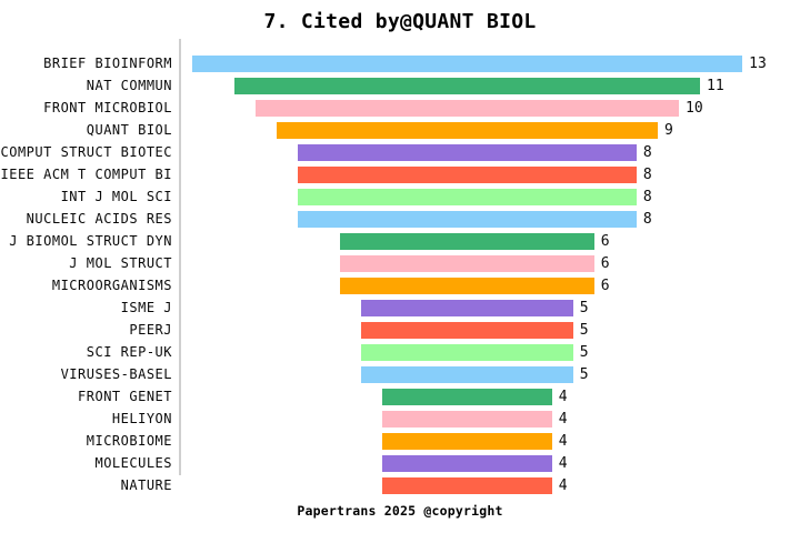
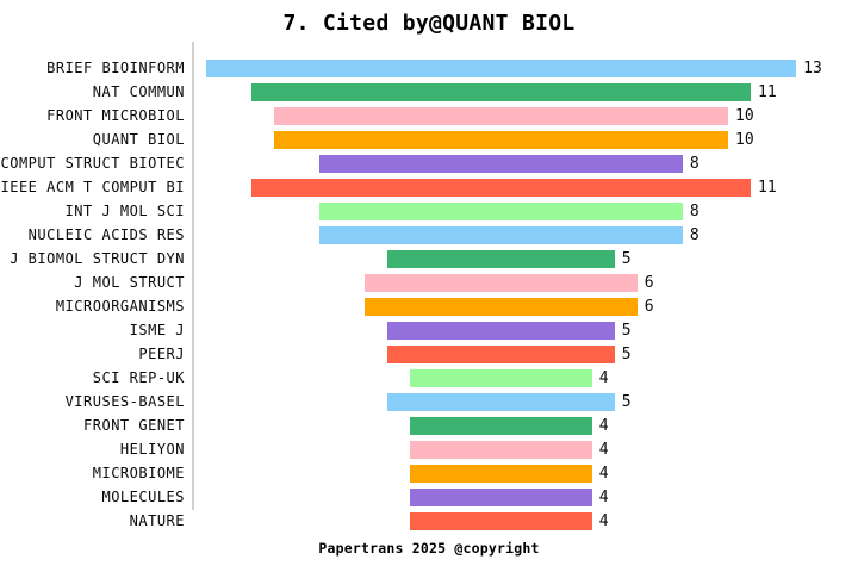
QUANT BIOL: 9 -> 10
IEEE ACM T COMPUT BI: 8 -> 11
J BIOMOL STRUCT DYN: 6 -> 5
SCI REP-UK: 5 -> 4
